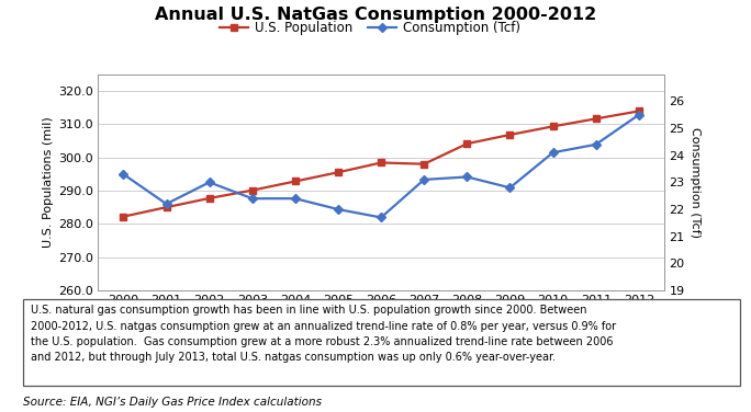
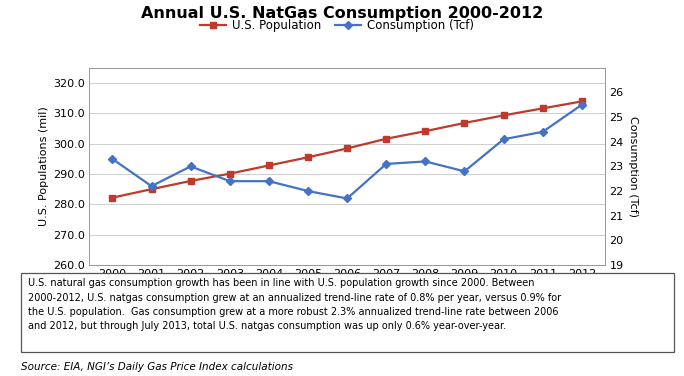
U.S. Population/2007: 298.0 -> 301.6
